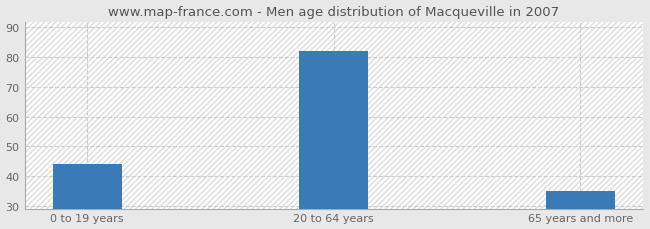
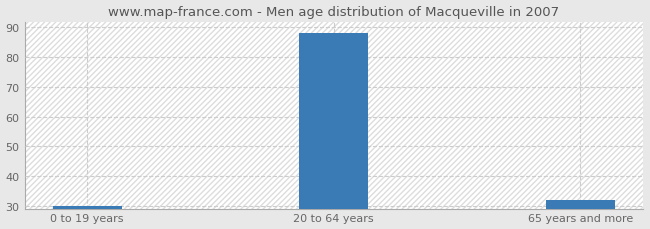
0 to 19 years: 44 -> 30
20 to 64 years: 82 -> 88
65 years and more: 35 -> 32
